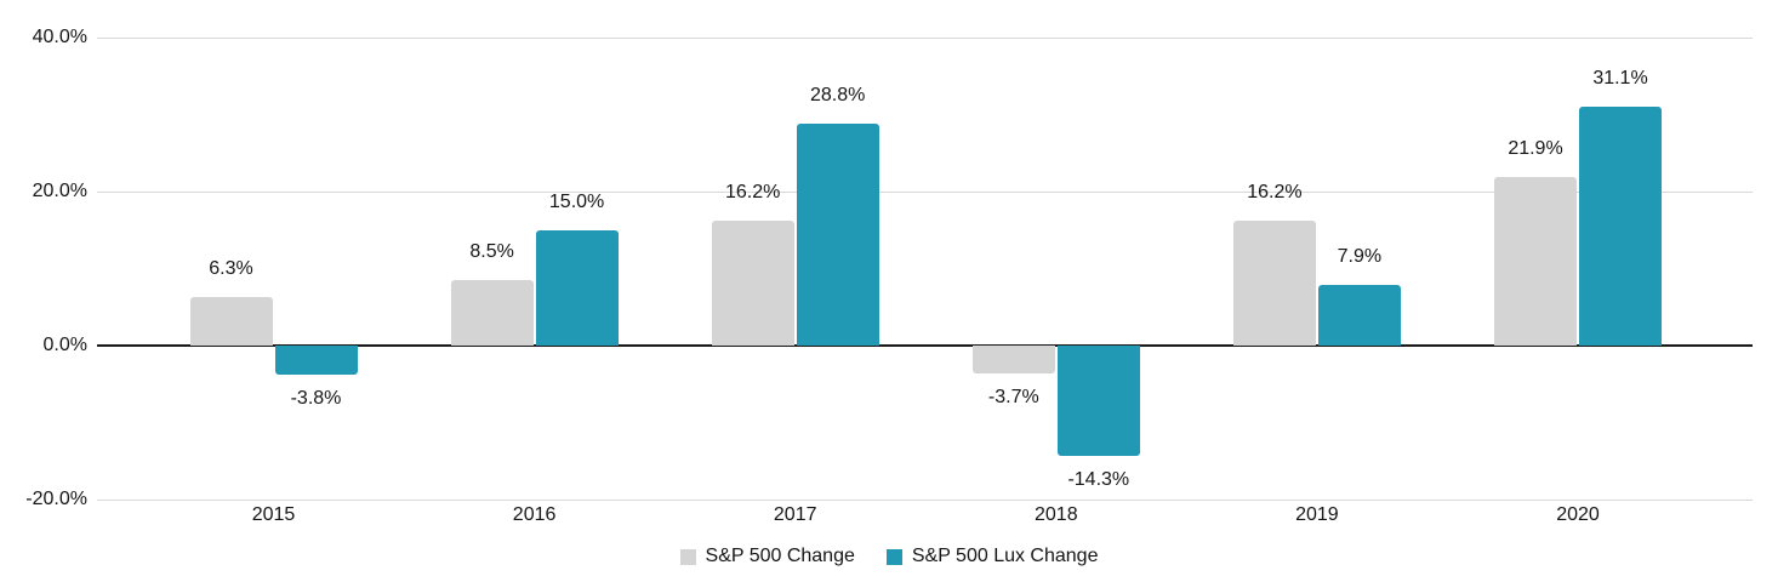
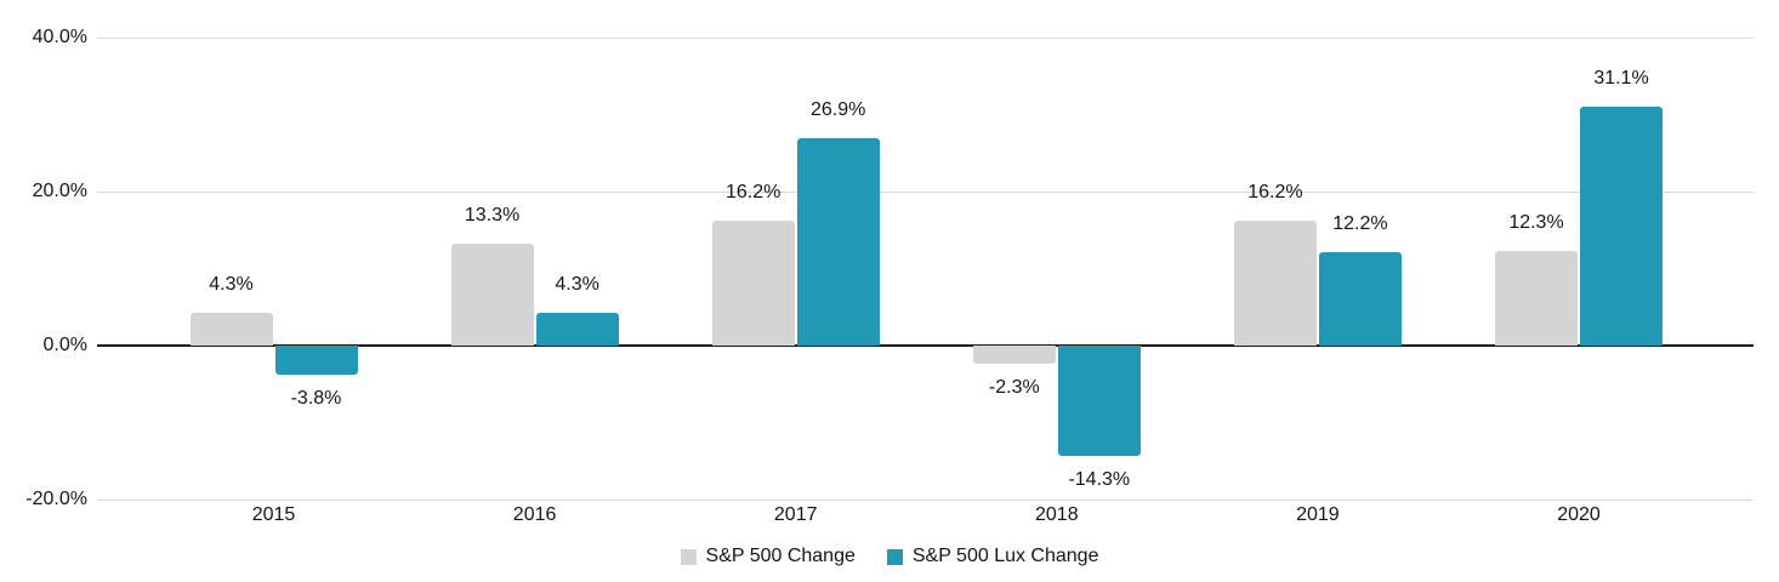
S&P 500 Change/2015: 6.3% -> 4.3%
S&P 500 Change/2016: 8.5% -> 13.3%
S&P 500 Lux Change/2016: 15.0% -> 4.3%
S&P 500 Lux Change/2017: 28.8% -> 26.9%
S&P 500 Change/2018: -3.7% -> -2.3%
S&P 500 Lux Change/2019: 7.9% -> 12.2%
S&P 500 Change/2020: 21.9% -> 12.3%
